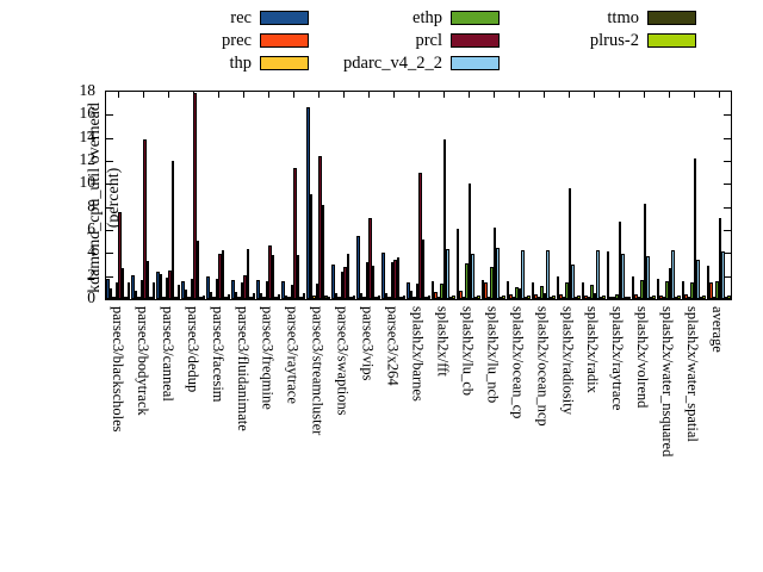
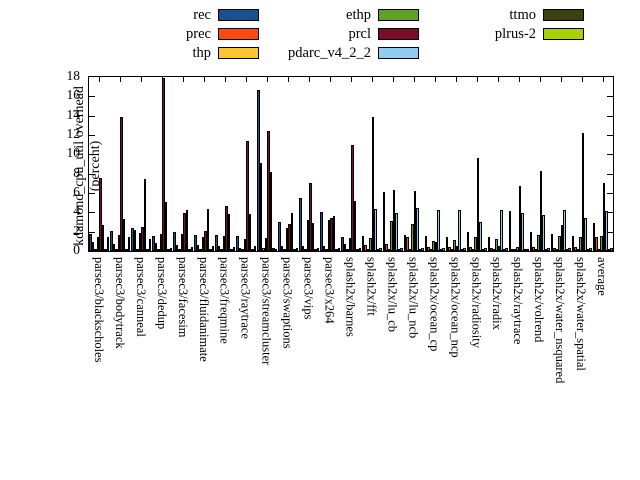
pdarc_v4_2_2/parsec3/canneal: 12 -> 8
prcl/splash2x/lu_cb: 10 -> 6
